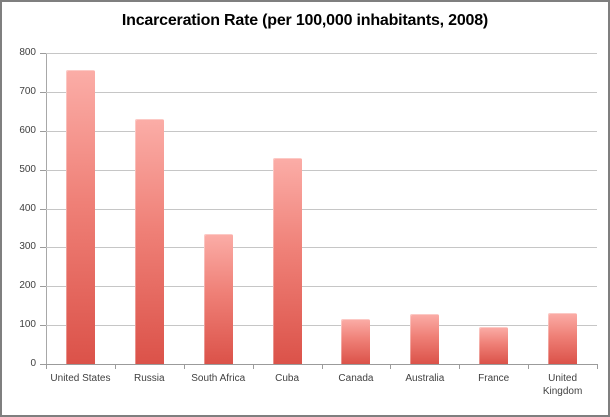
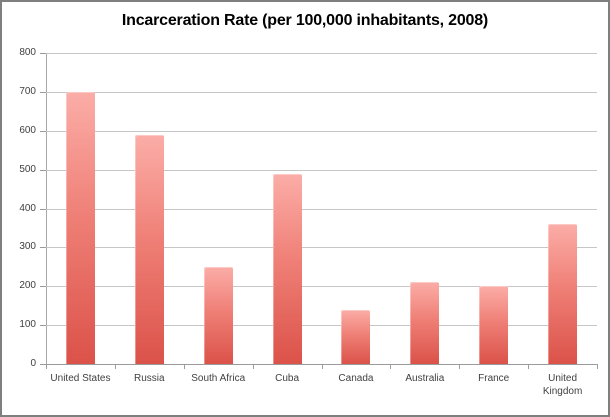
United States: 760 -> 700
Russia: 630 -> 590
South Africa: 340 -> 250
Cuba: 530 -> 490
Canada: 120 -> 140
Australia: 130 -> 210
France: 100 -> 200
United Kingdom: 130 -> 360
